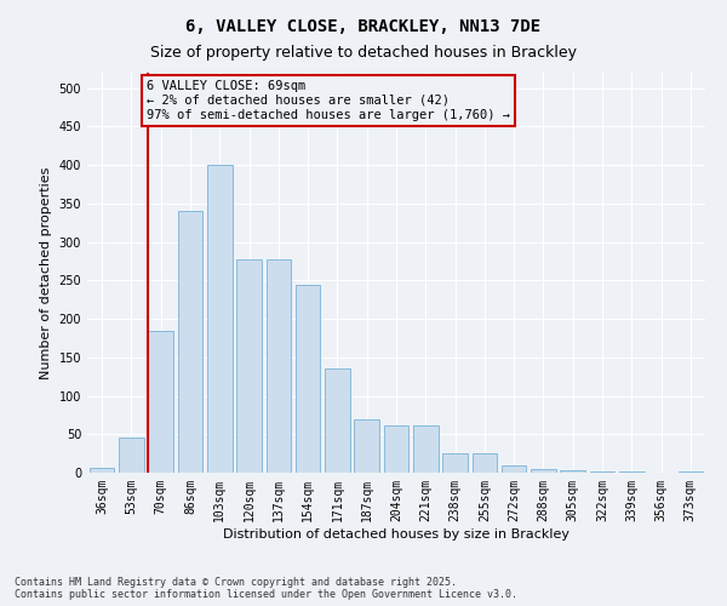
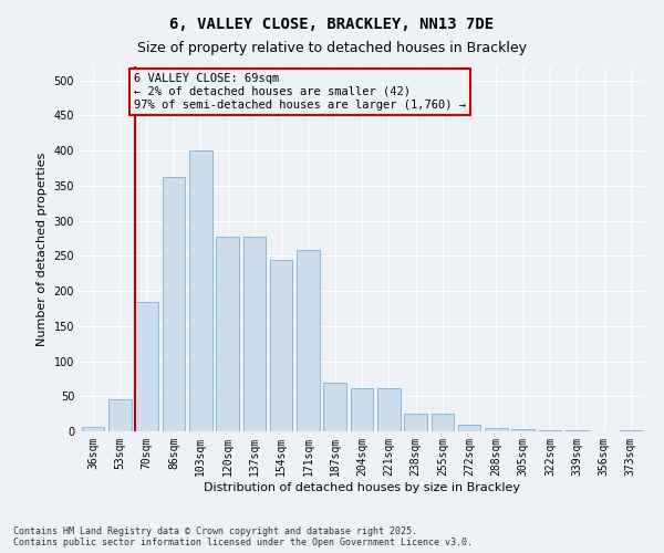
86sqm: 340 -> 362
171sqm: 135 -> 258
